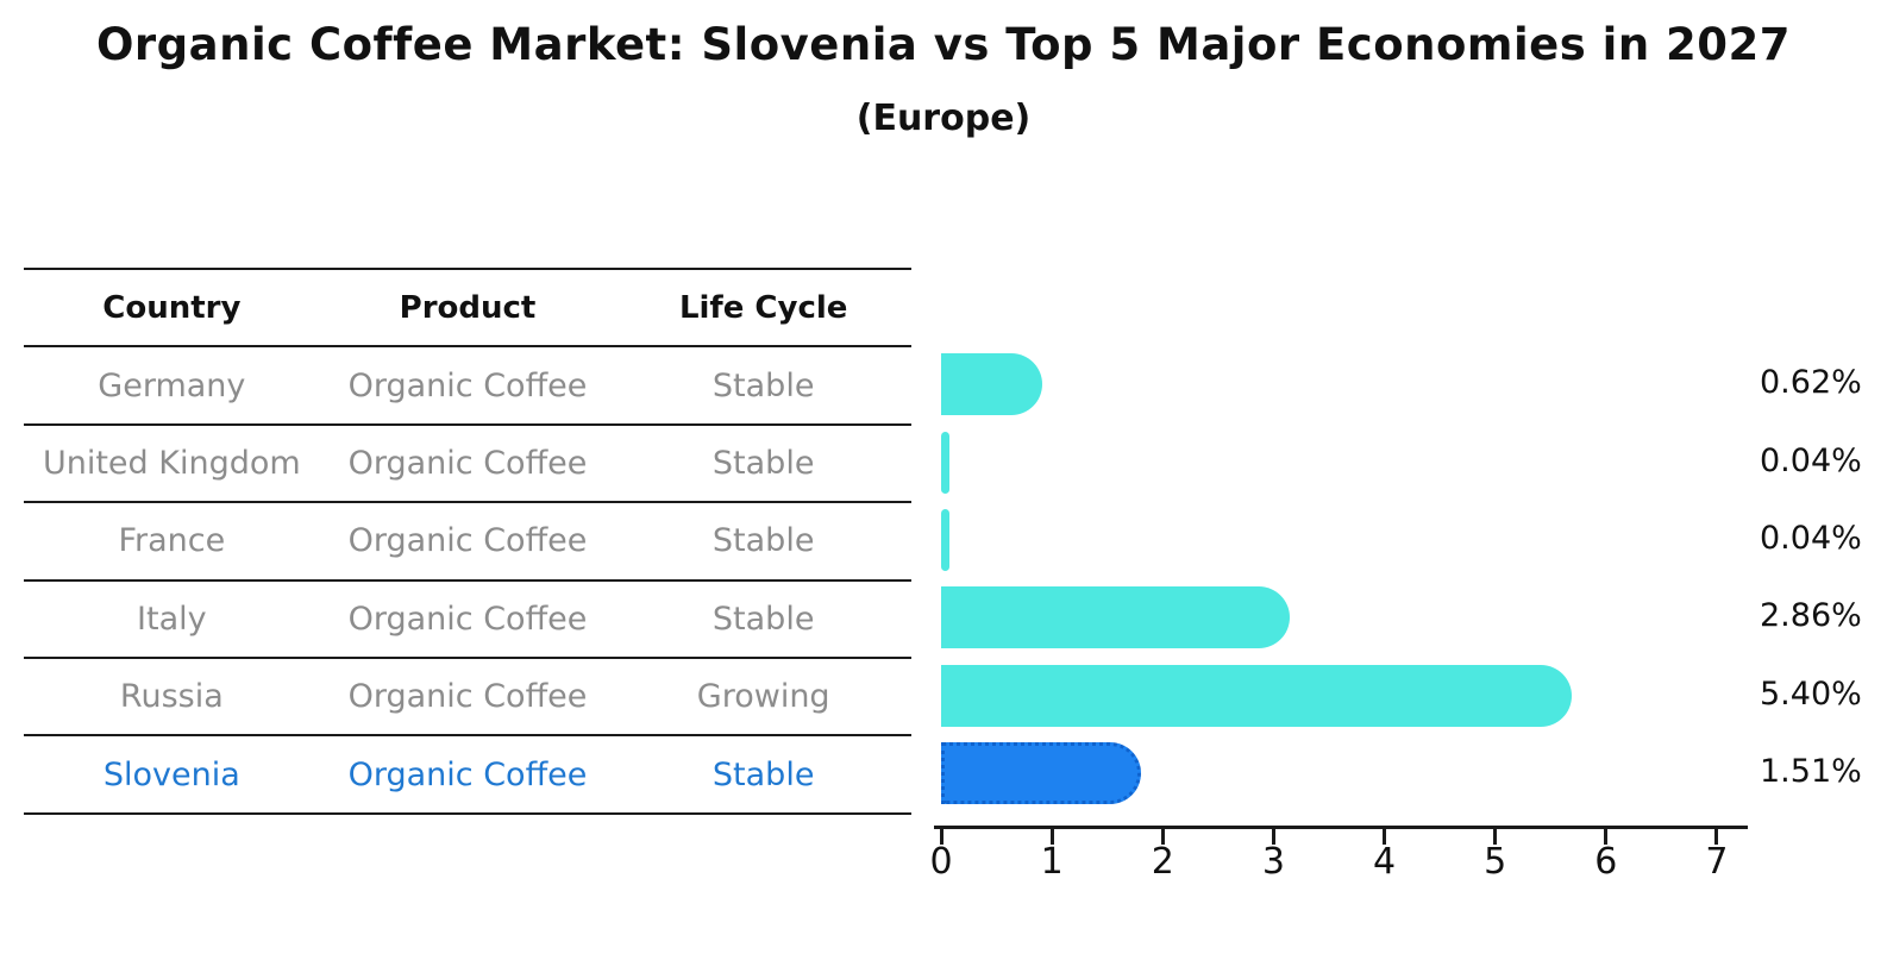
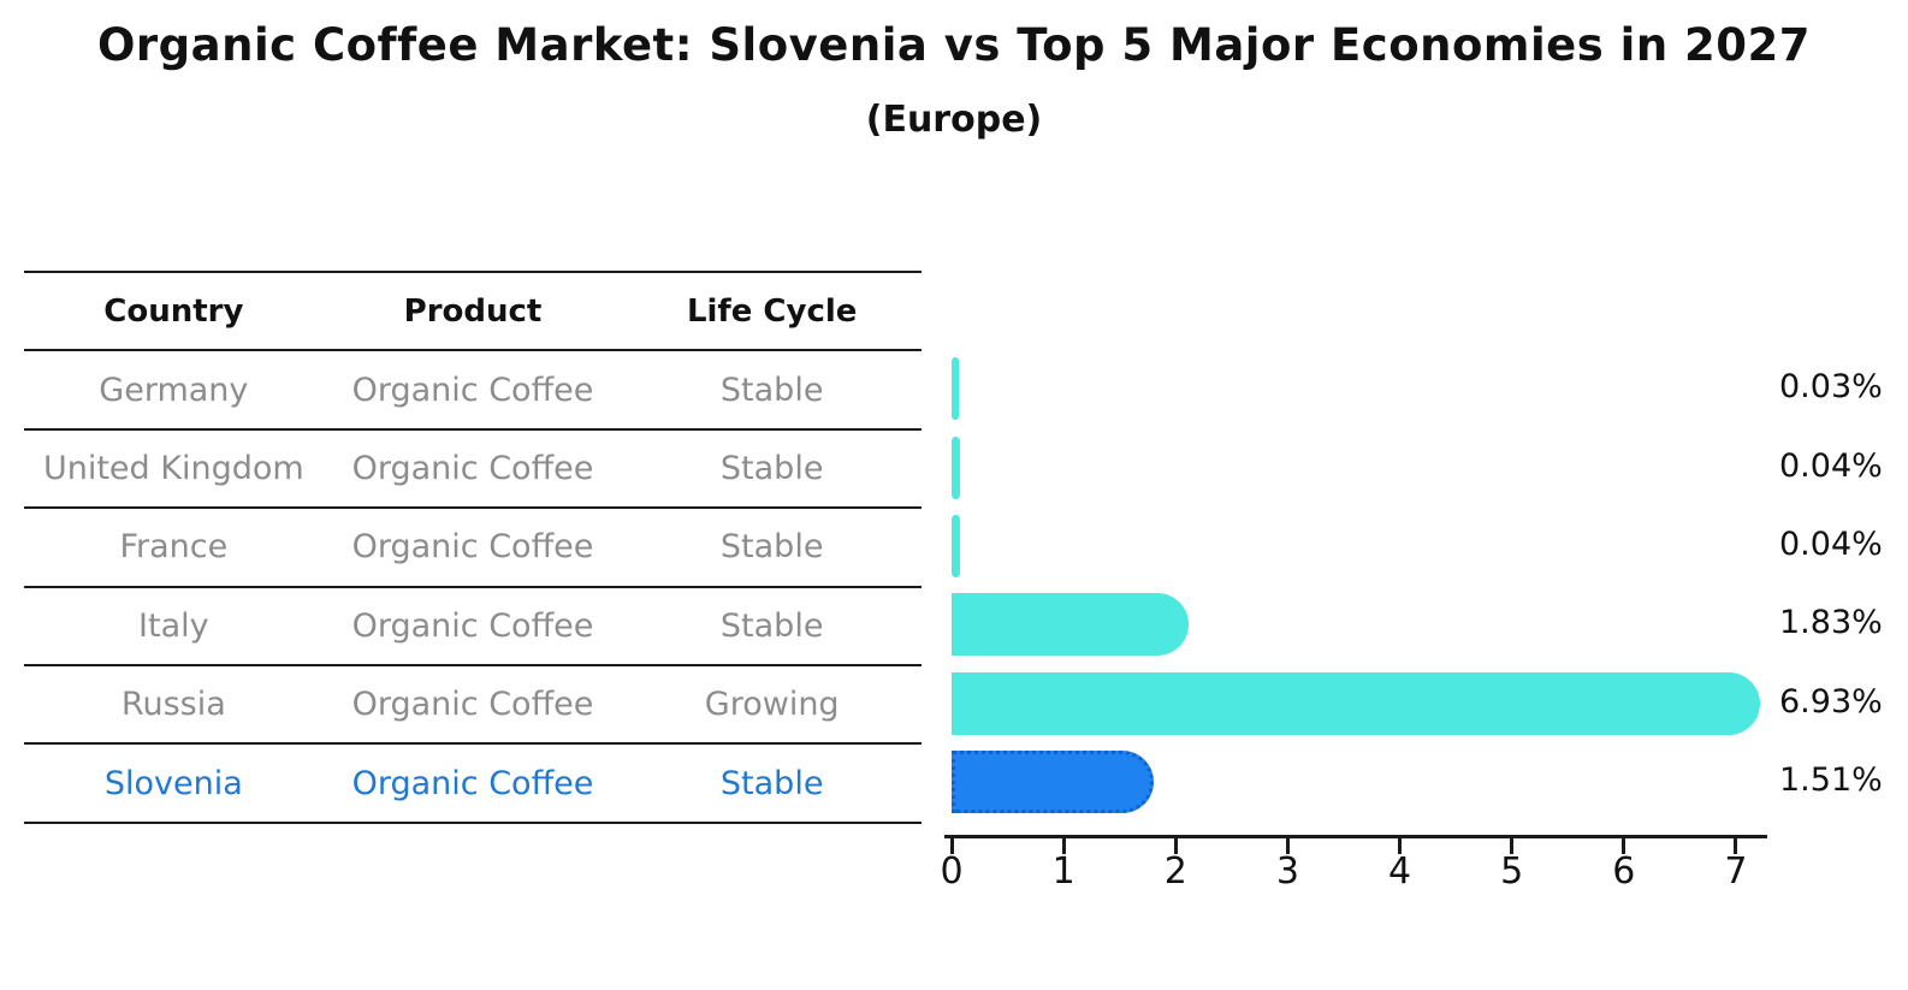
Germany: 0.62% -> 0.03%
Italy: 2.86% -> 1.83%
Russia: 5.40% -> 6.93%
